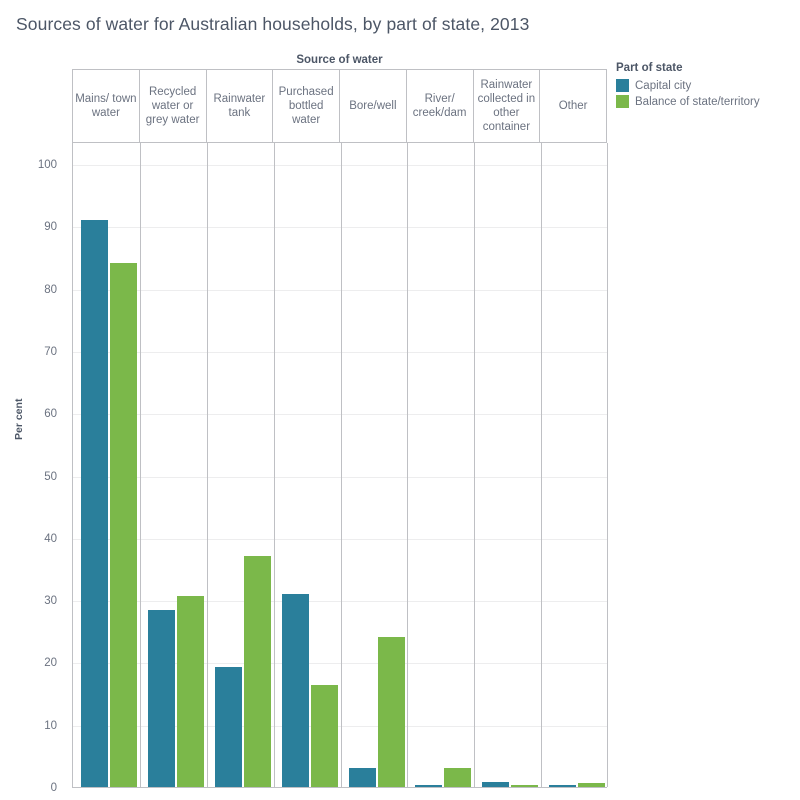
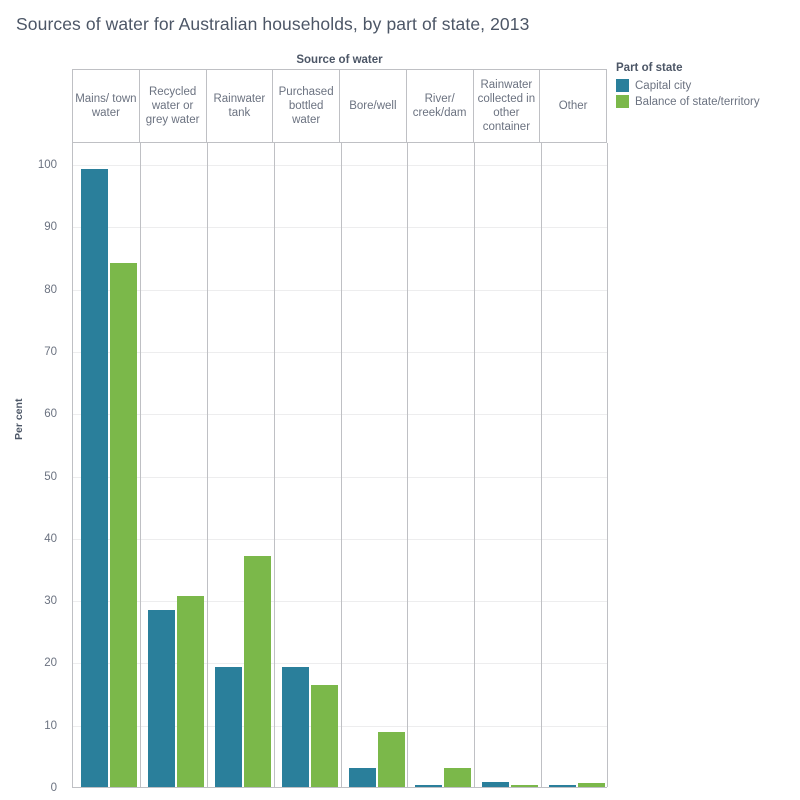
Capital city/Mains/ town water: 91 -> 99
Capital city/Purchased bottled water: 31 -> 19
Balance of state/territory/Bore/well: 24 -> 9
